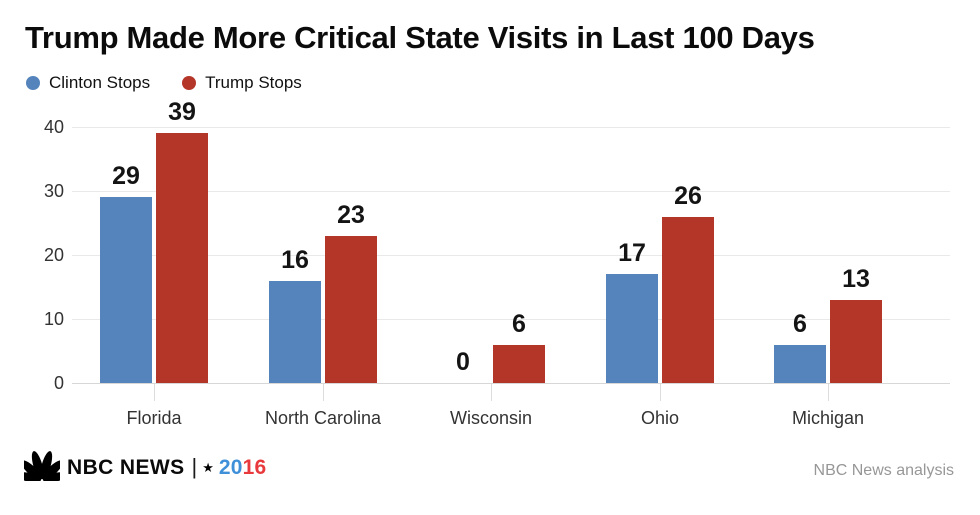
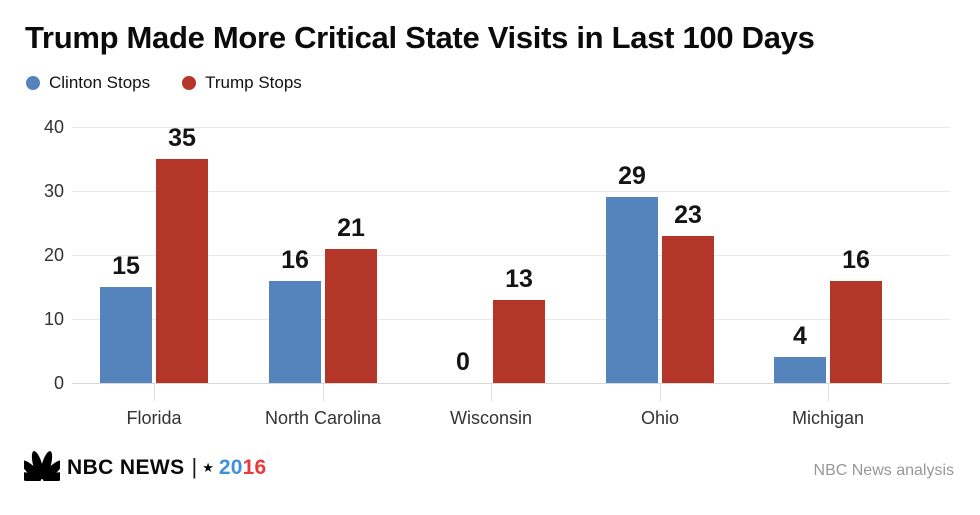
Clinton Stops/Florida: 29 -> 15
Trump Stops/Florida: 39 -> 35
Trump Stops/North Carolina: 23 -> 21
Trump Stops/Wisconsin: 6 -> 13
Clinton Stops/Ohio: 17 -> 29
Trump Stops/Ohio: 26 -> 23
Clinton Stops/Michigan: 6 -> 4
Trump Stops/Michigan: 13 -> 16
